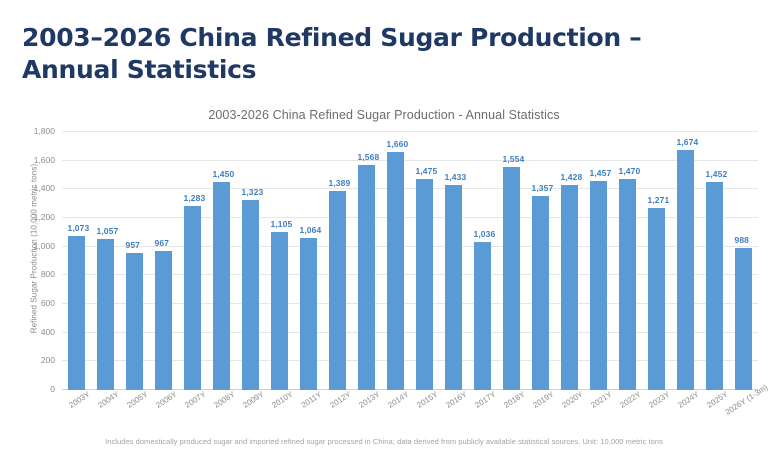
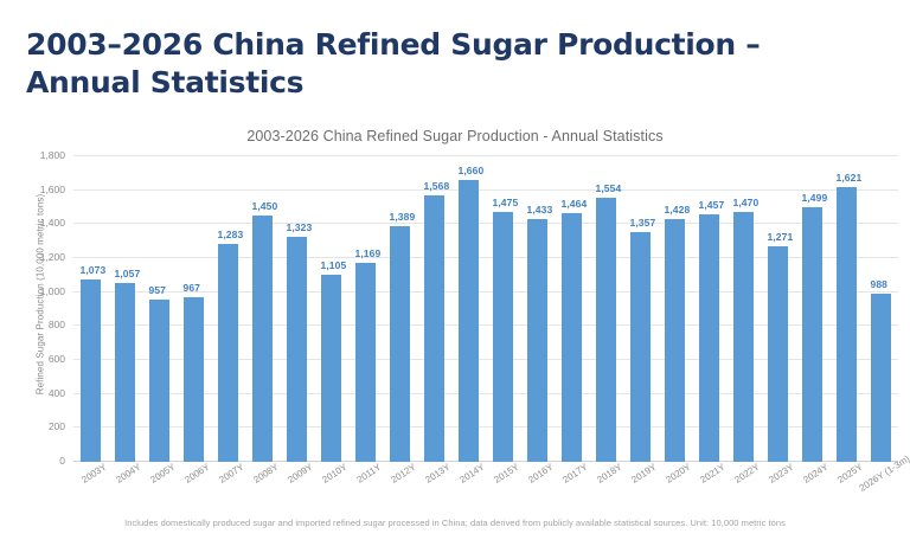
2011Y: 1,064 -> 1,169
2017Y: 1,036 -> 1,464
2024Y: 1,674 -> 1,499
2025Y: 1,452 -> 1,621
